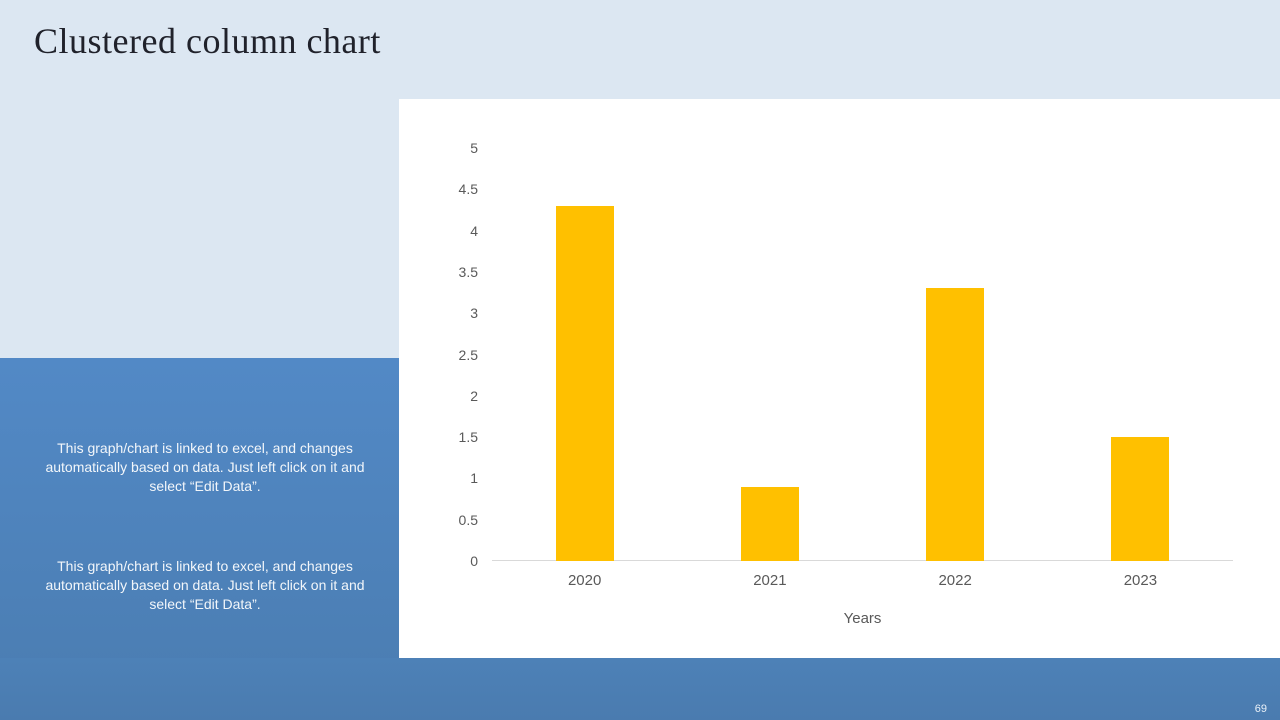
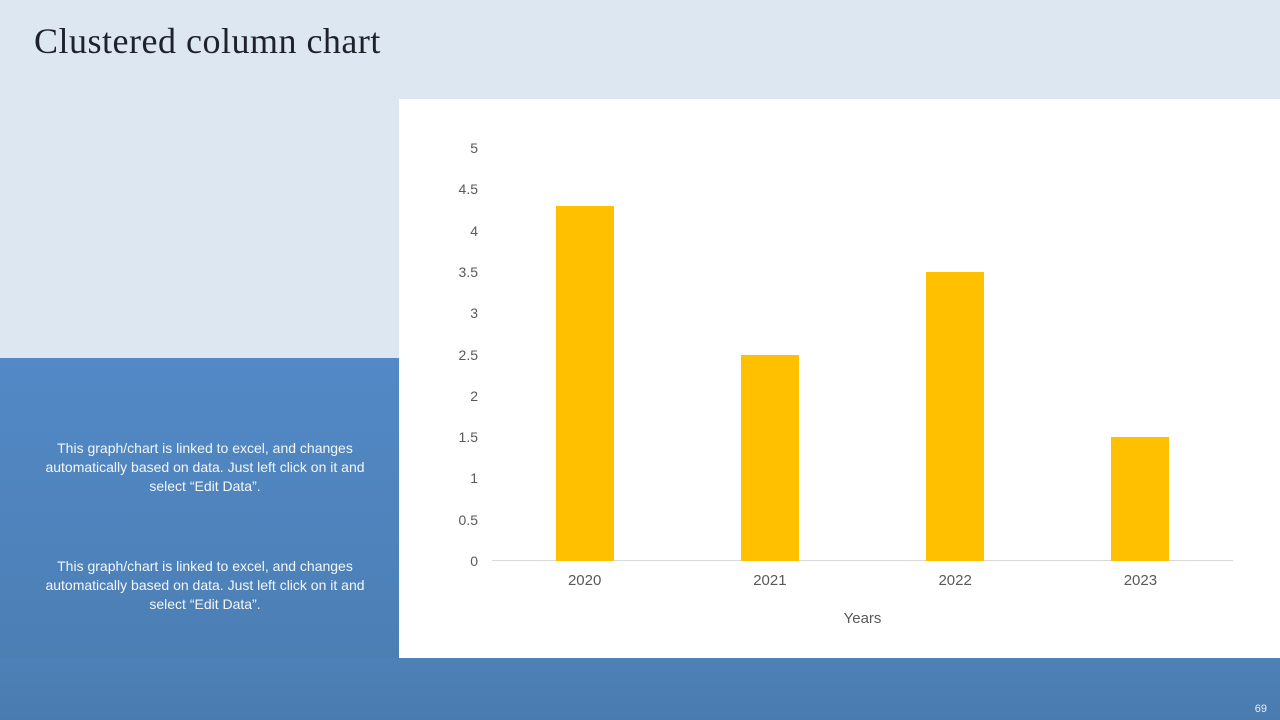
2021: 0.9 -> 2.5
2022: 3.3 -> 3.5
